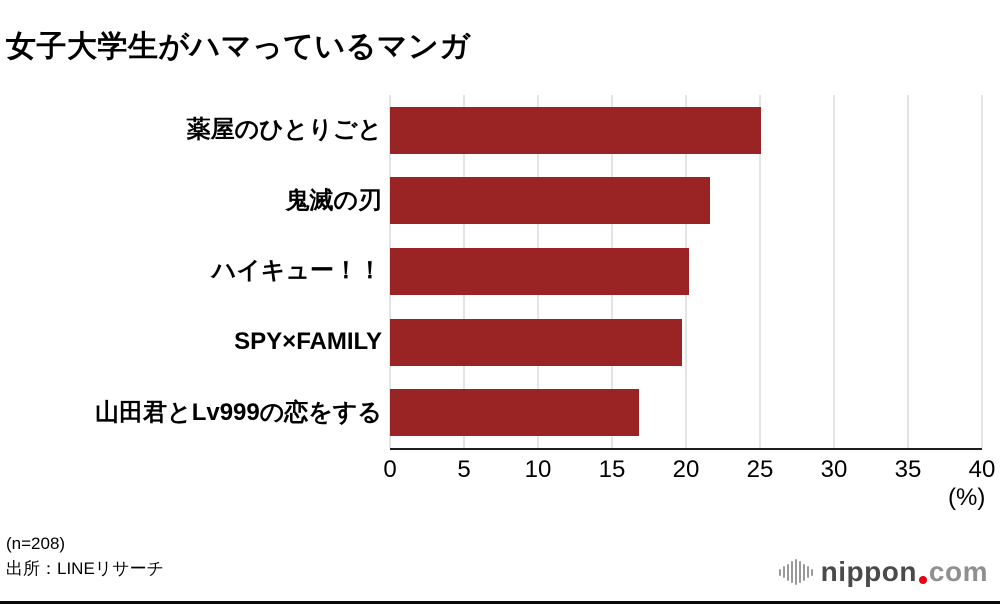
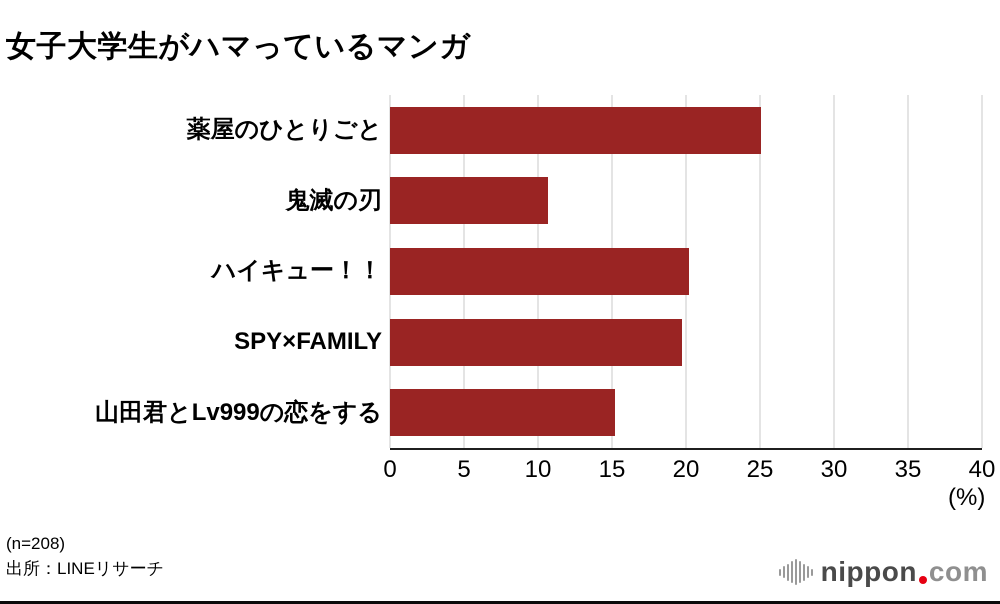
鬼滅の刃: 21.6 -> 10.7
山田君とLv999の恋をする: 16.8 -> 15.2
